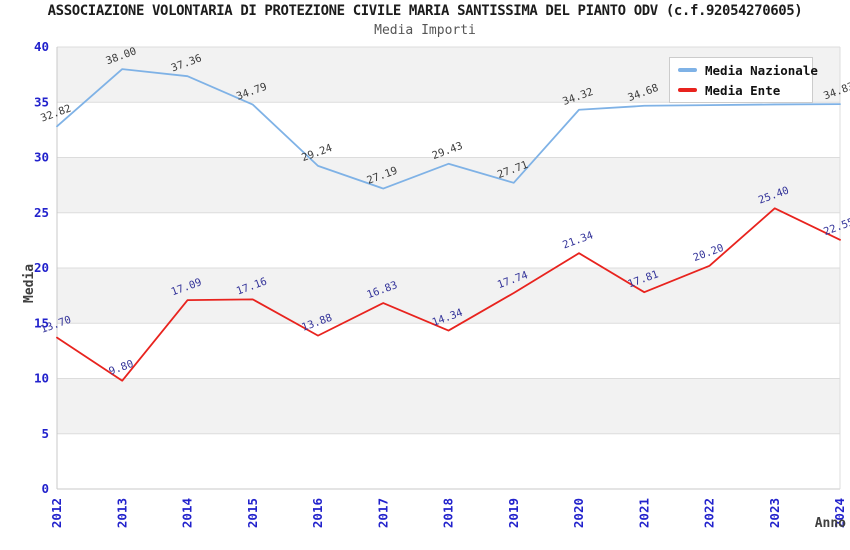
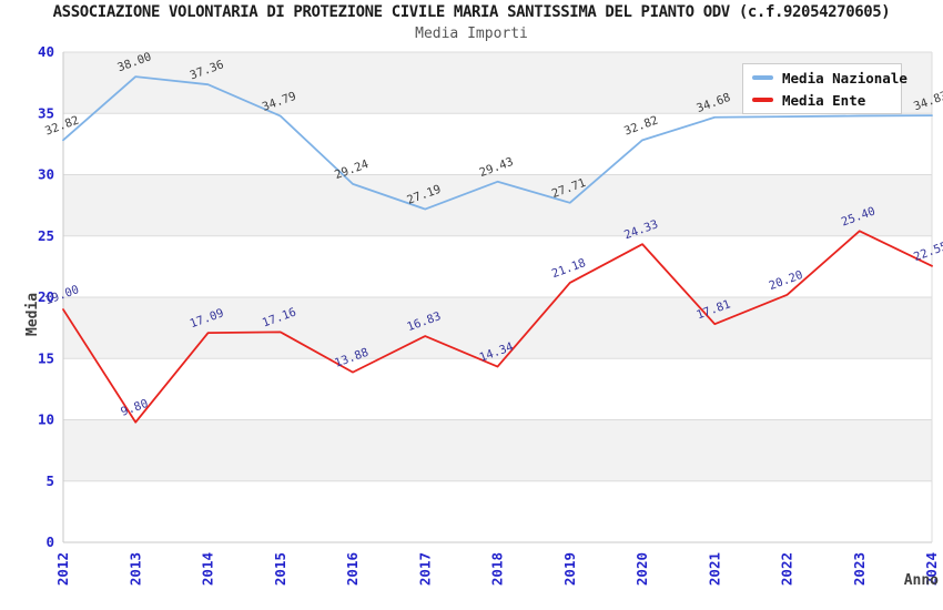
Media Ente/2012: 13.70 -> 19.00
Media Ente/2019: 17.74 -> 21.18
Media Nazionale/2020: 34.32 -> 32.82
Media Ente/2020: 21.34 -> 24.33
